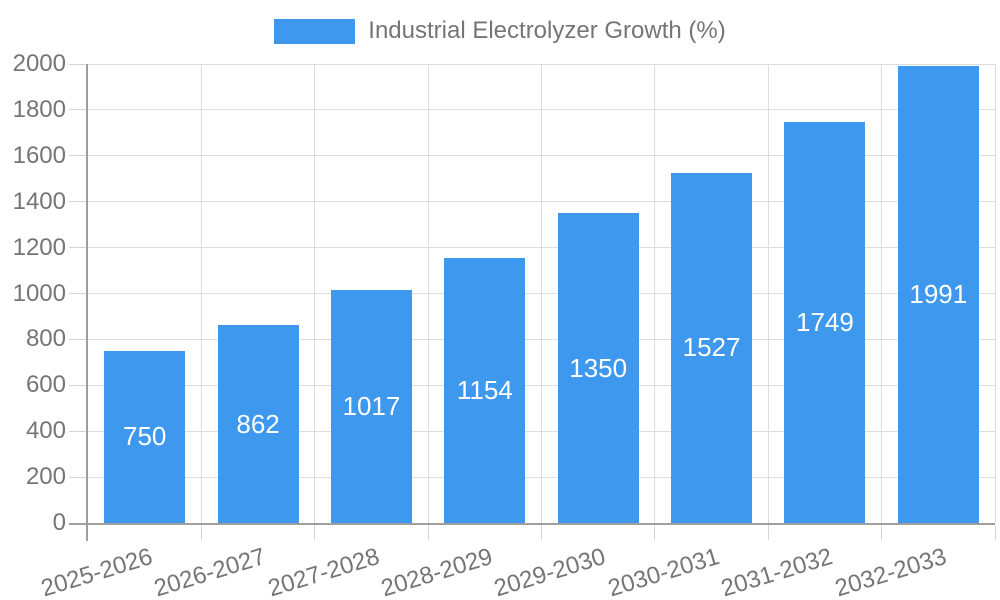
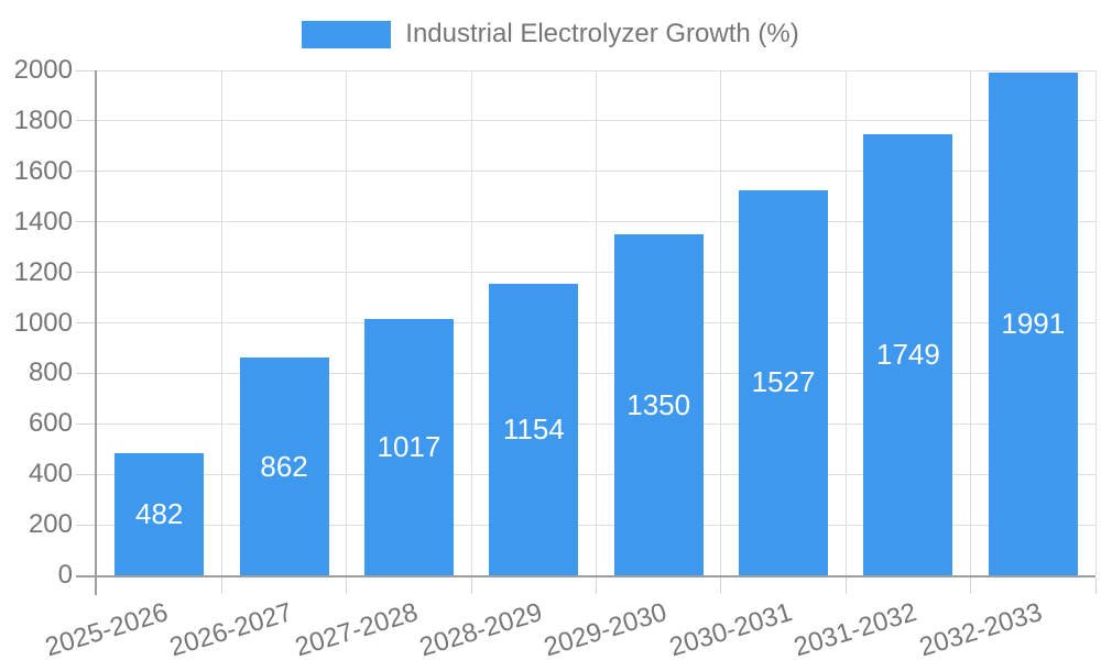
2025-2026: 750 -> 482
